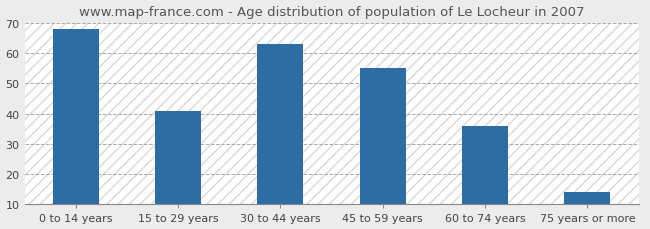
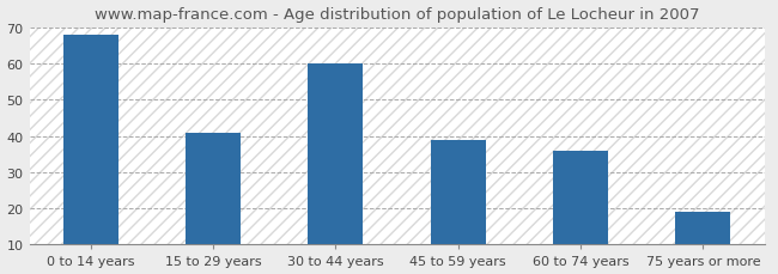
30 to 44 years: 63 -> 60
45 to 59 years: 55 -> 39
75 years or more: 14 -> 19
